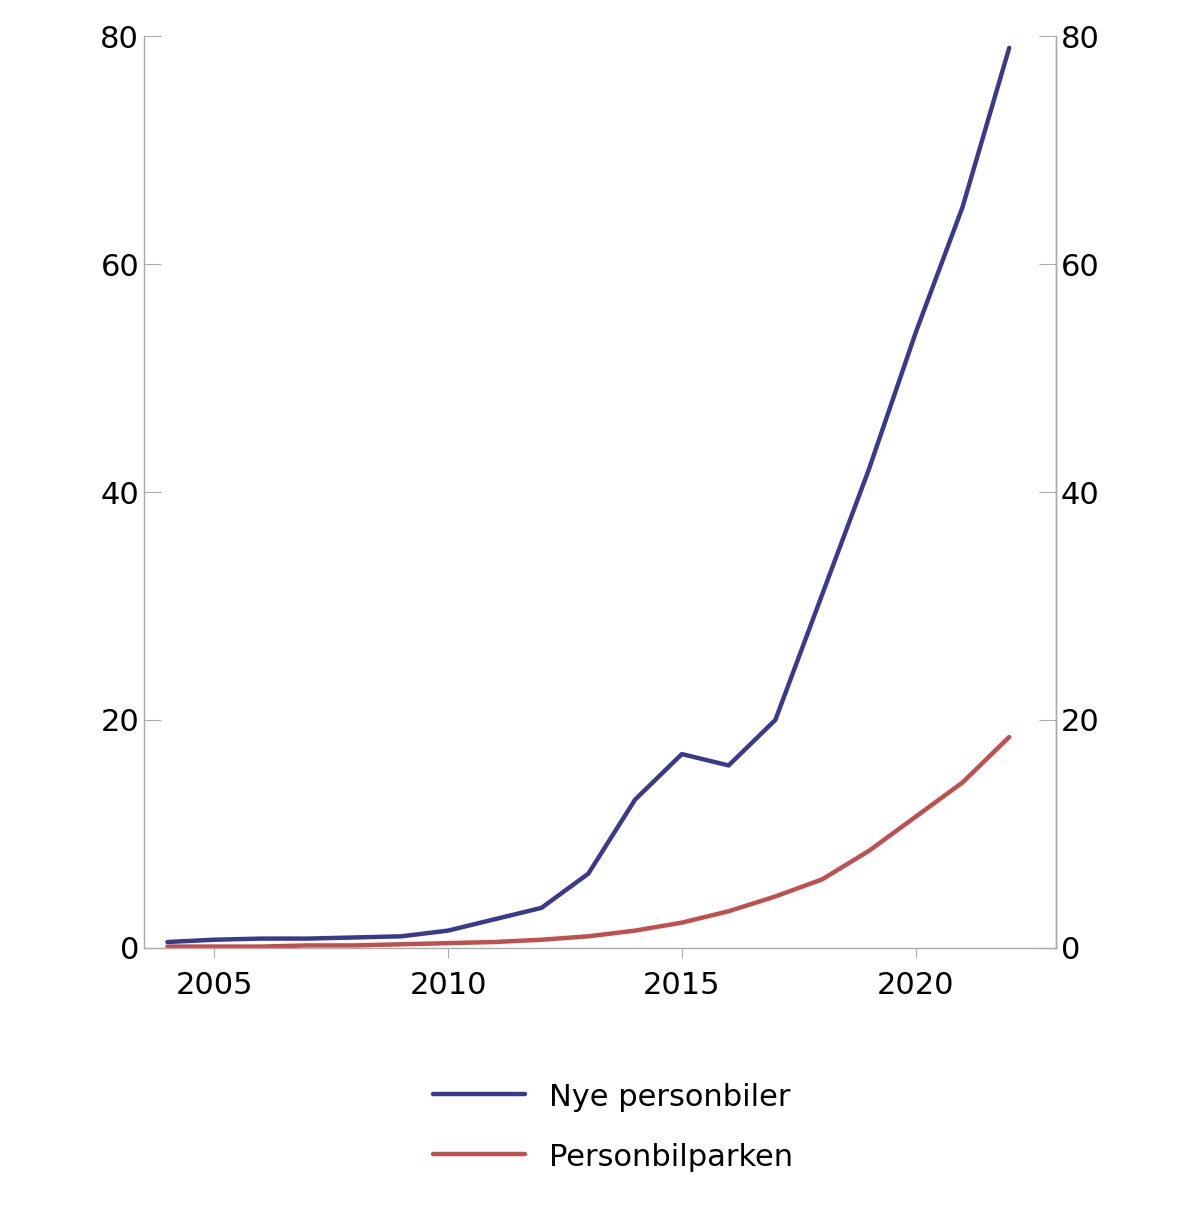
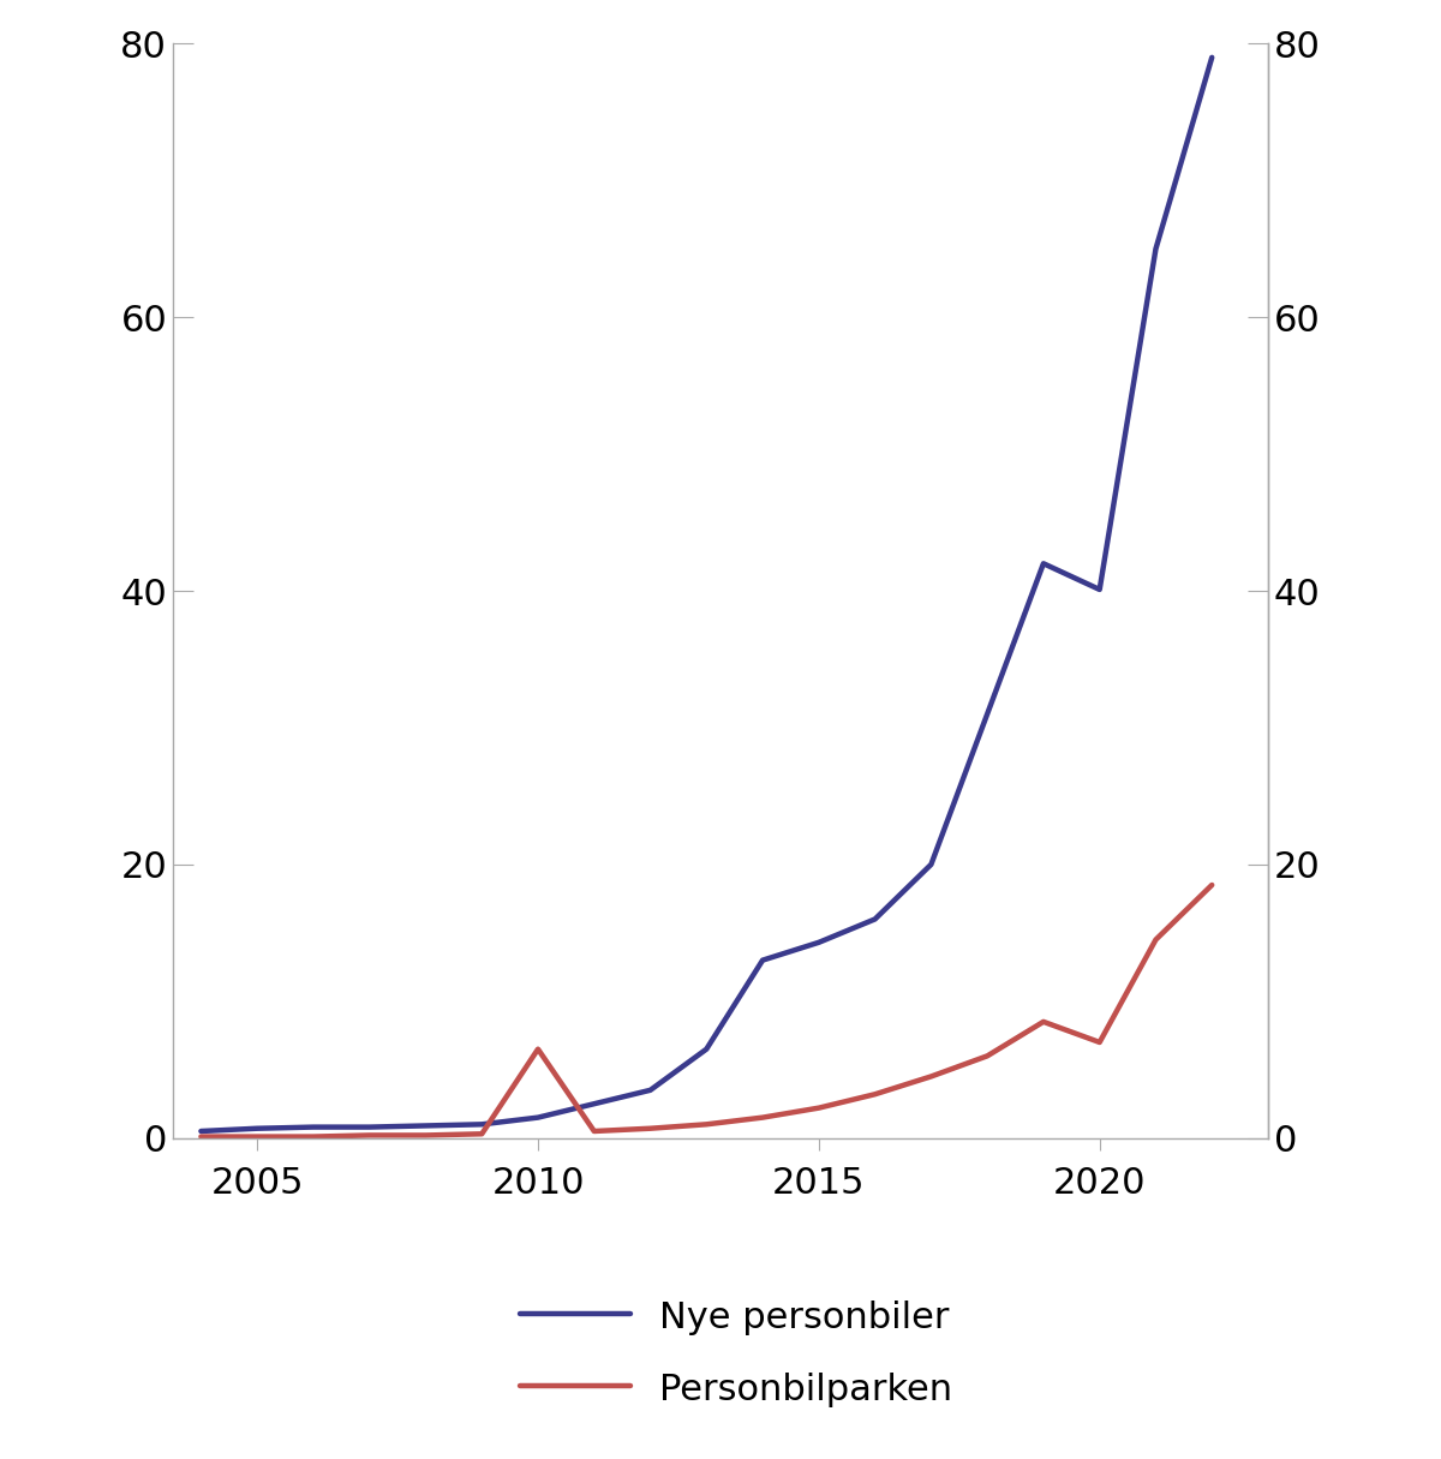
Personbilparken/2010: 0.4 -> 6.5
Nye personbiler/2015: 17.0 -> 14.3
Nye personbiler/2020: 54.0 -> 40.1
Personbilparken/2020: 11.5 -> 7.0
